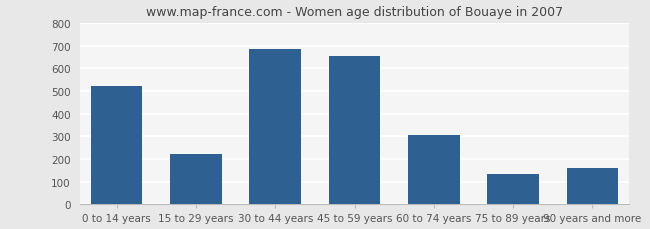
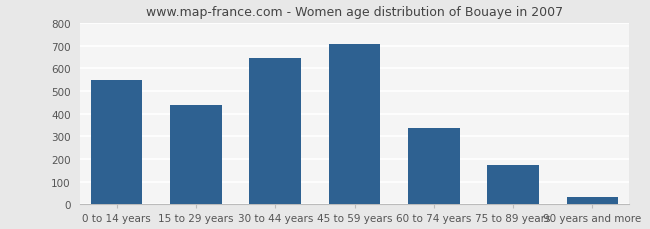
0 to 14 years: 520 -> 547
15 to 29 years: 220 -> 438
30 to 44 years: 685 -> 645
45 to 59 years: 655 -> 707
60 to 74 years: 305 -> 336
75 to 89 years: 135 -> 172
90 years and more: 160 -> 33
